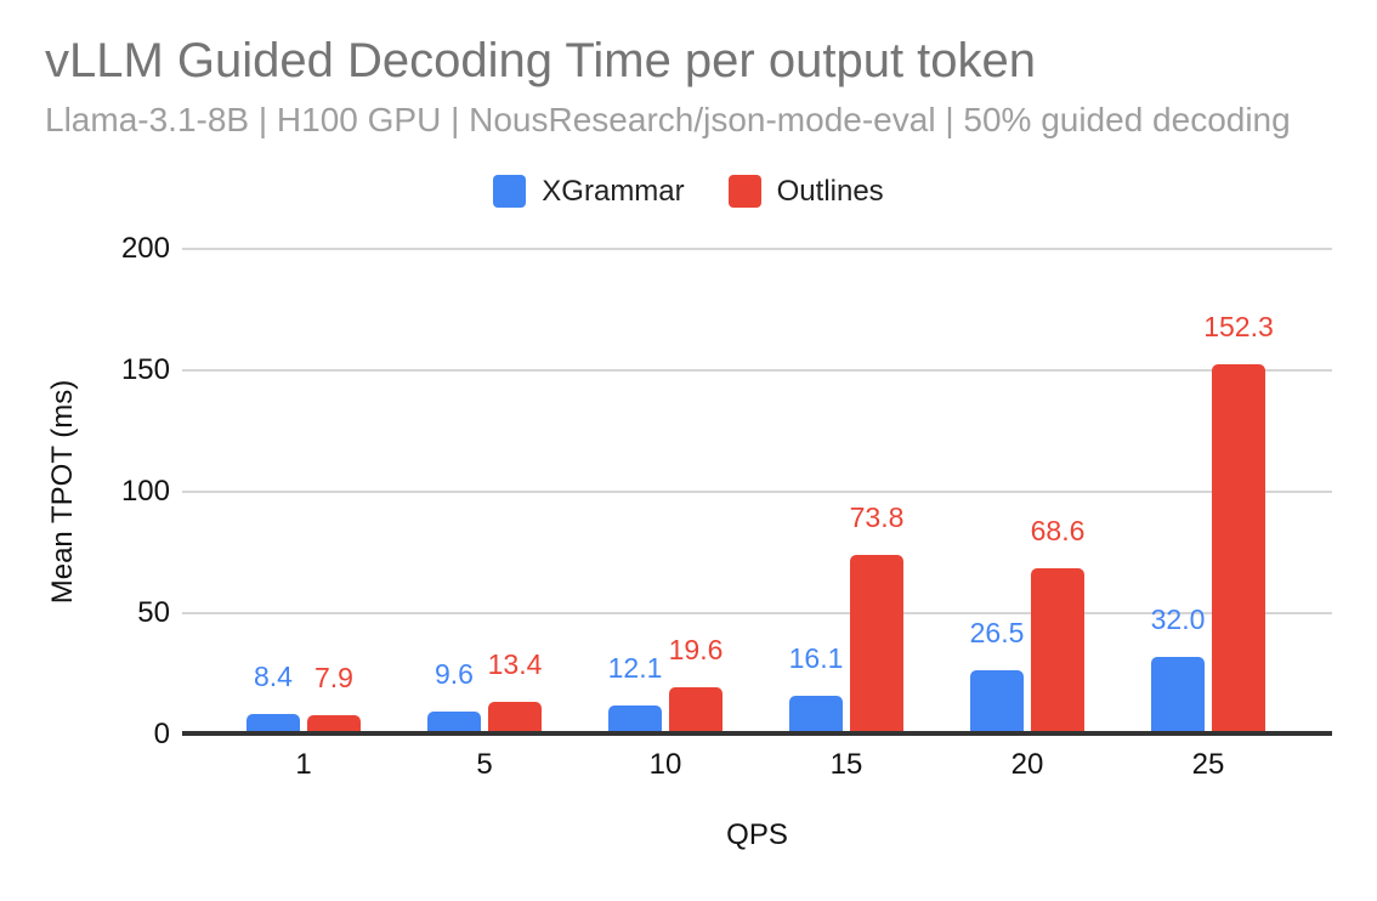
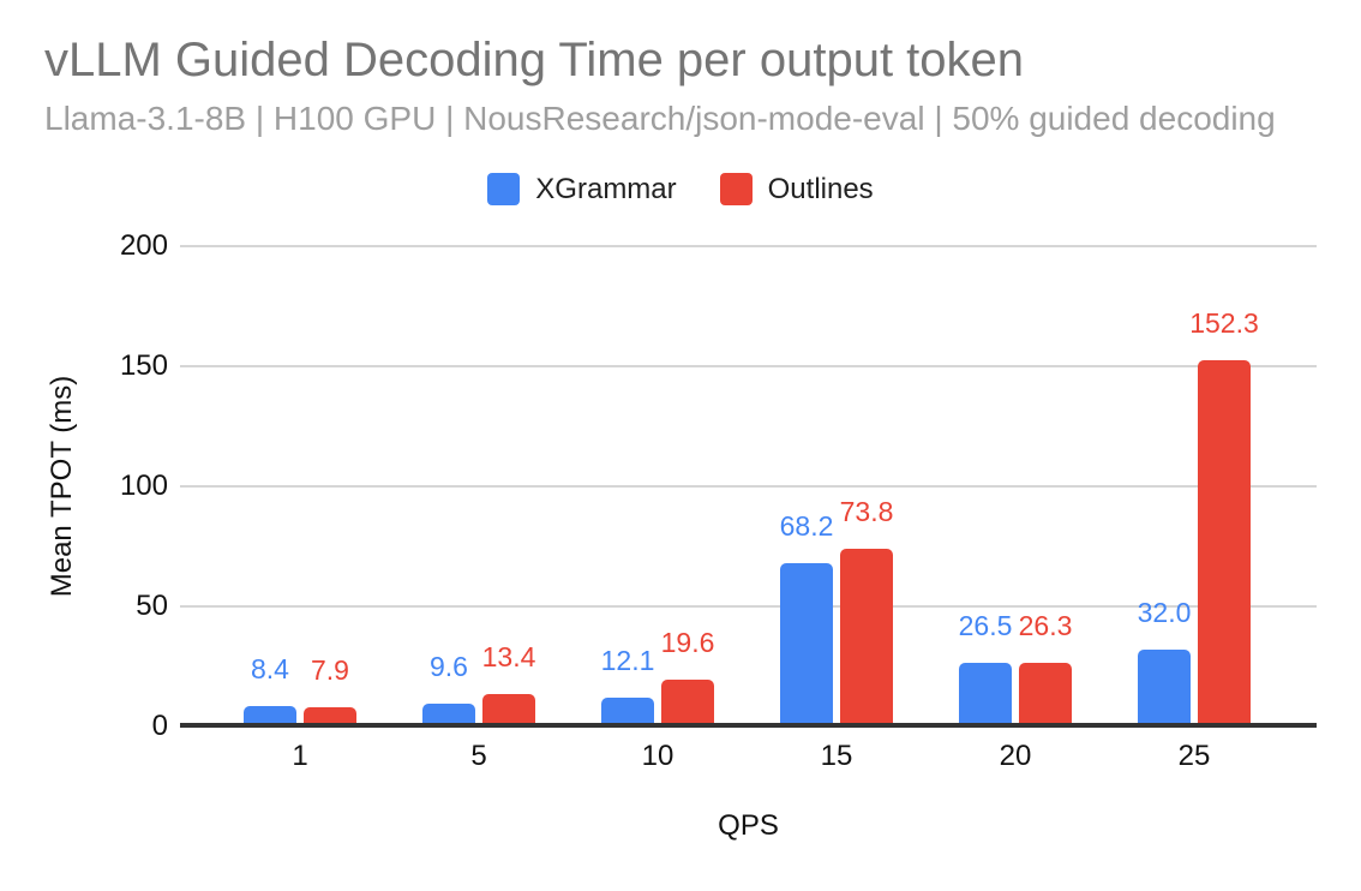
XGrammar/15: 16.1 -> 68.2
Outlines/20: 68.6 -> 26.3
